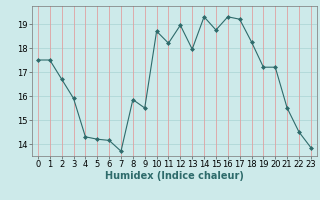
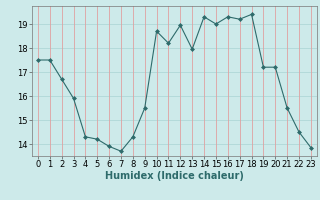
6: 14.15 -> 13.90
8: 15.85 -> 14.30
15: 18.75 -> 19.00
18: 18.25 -> 19.40
